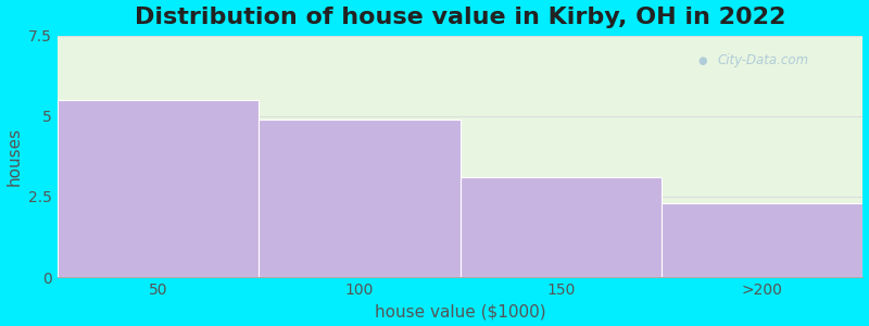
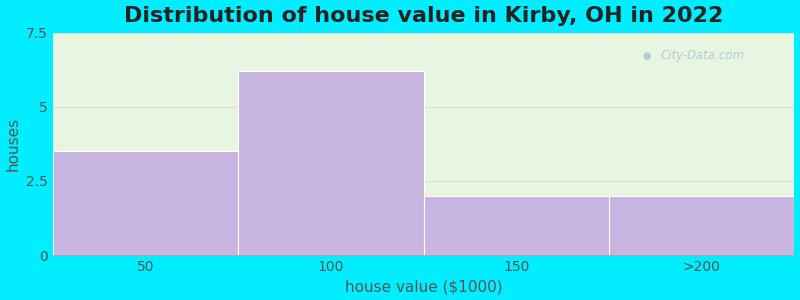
50: 5.5 -> 3.5
100: 4.9 -> 6.2
150: 3.1 -> 2.0
>200: 2.3 -> 2.0
